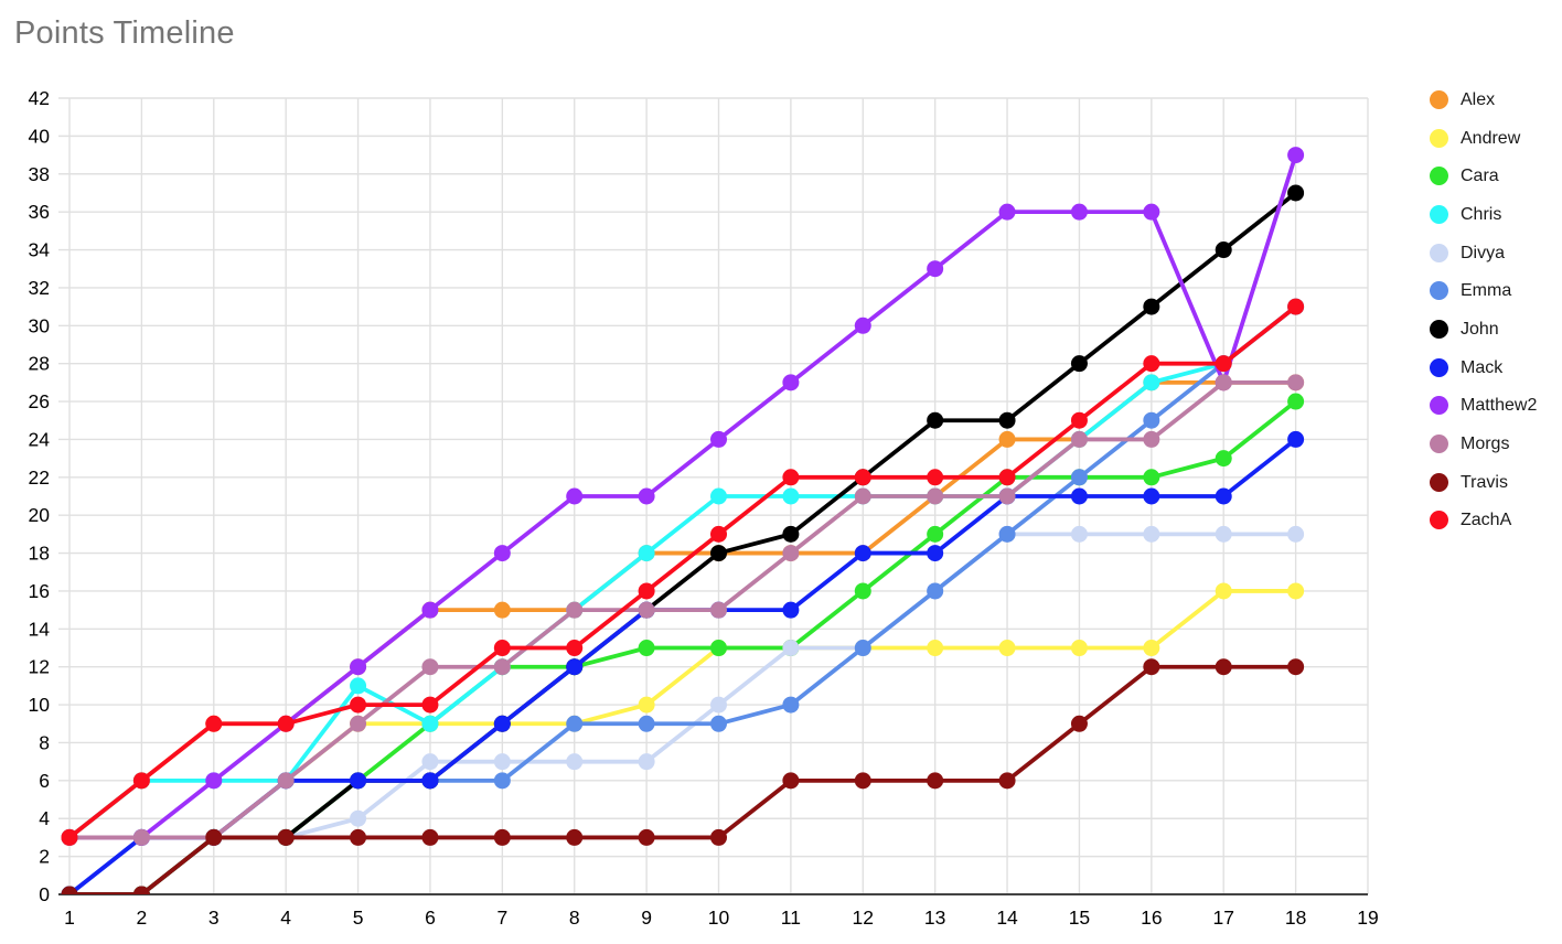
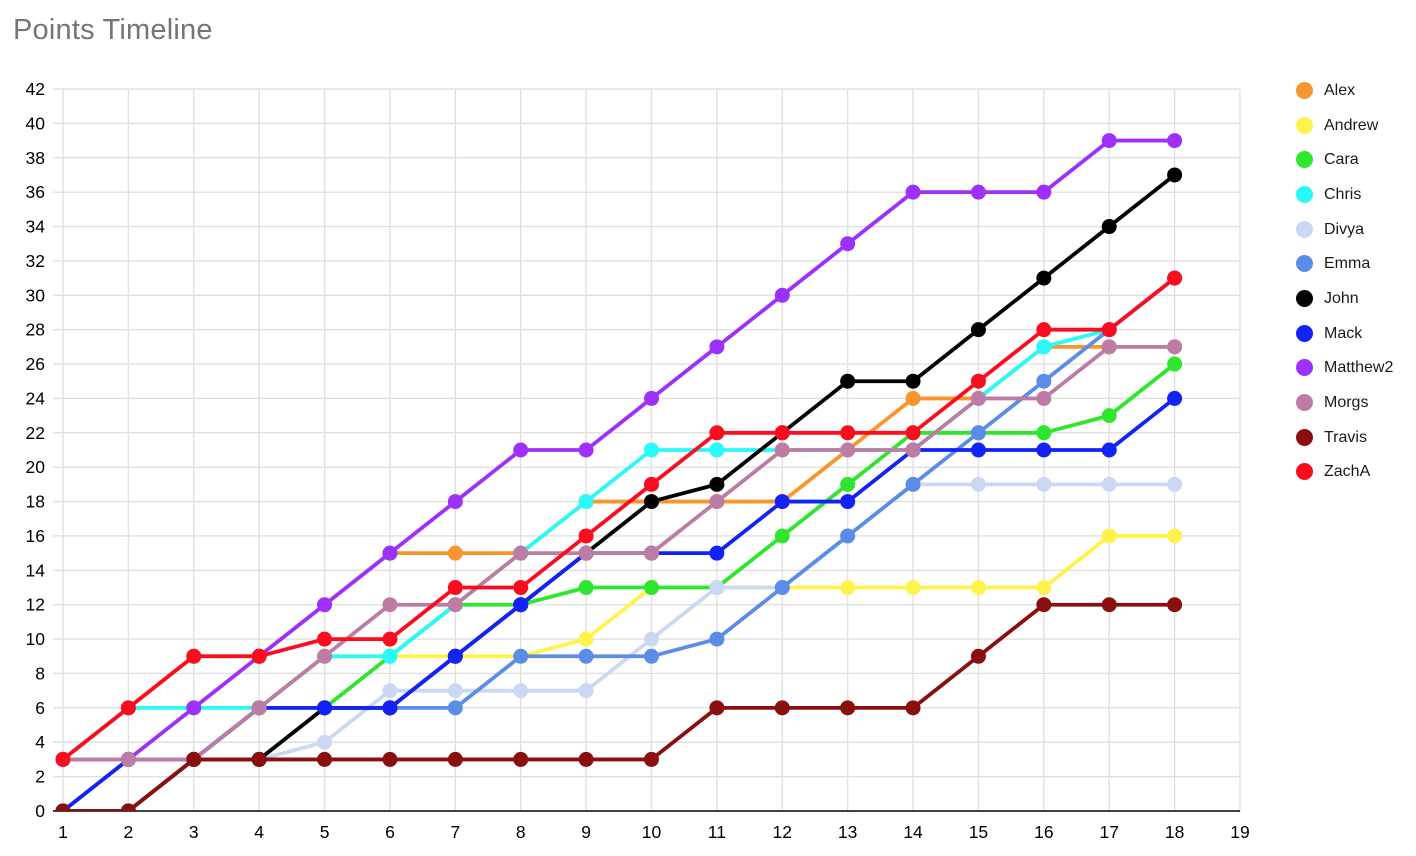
Chris/5: 11 -> 9
Matthew2/17: 27 -> 39
